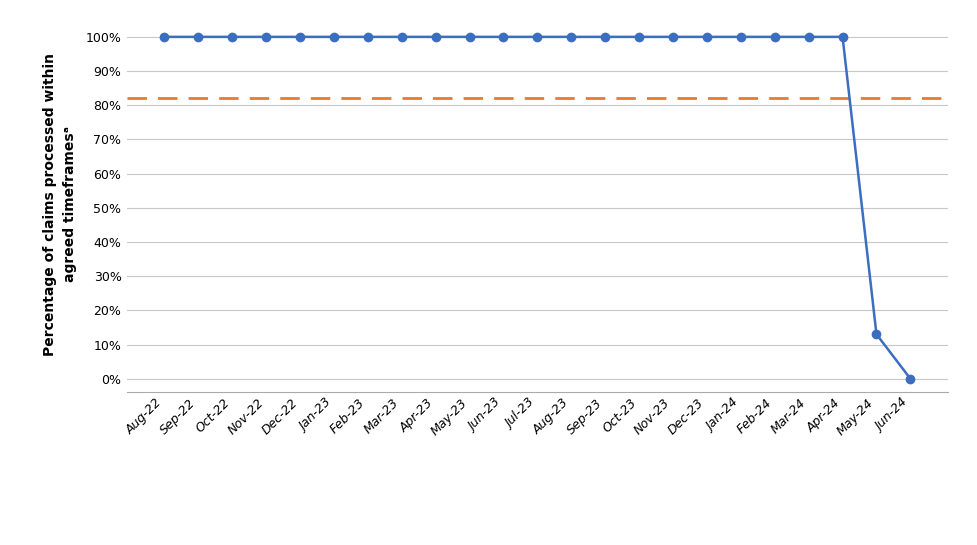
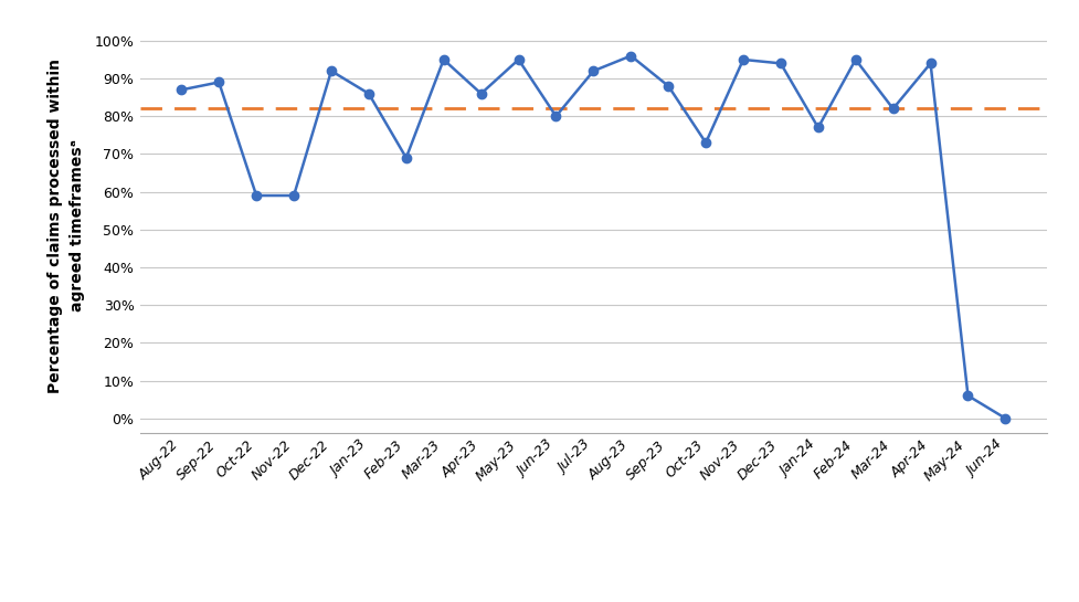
Aug-22: 100% -> 87%
Sep-22: 100% -> 89%
Oct-22: 100% -> 59%
Nov-22: 100% -> 59%
Dec-22: 100% -> 92%
Jan-23: 100% -> 86%
Feb-23: 100% -> 69%
Mar-23: 100% -> 95%
Apr-23: 100% -> 86%
May-23: 100% -> 95%
Jun-23: 100% -> 80%
Jul-23: 100% -> 92%
Aug-23: 100% -> 96%
Sep-23: 100% -> 88%
Oct-23: 100% -> 73%
Nov-23: 100% -> 95%
Dec-23: 100% -> 94%
Jan-24: 100% -> 77%
Feb-24: 100% -> 95%
Mar-24: 100% -> 82%
Apr-24: 100% -> 94%
May-24: 13% -> 6%
